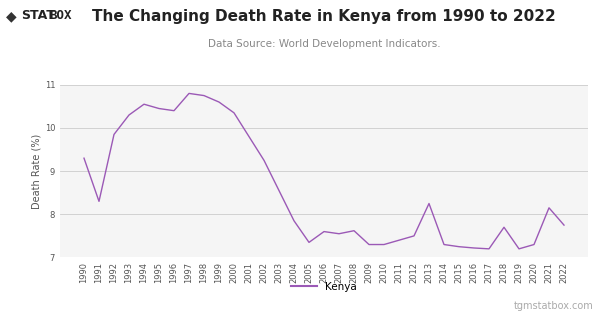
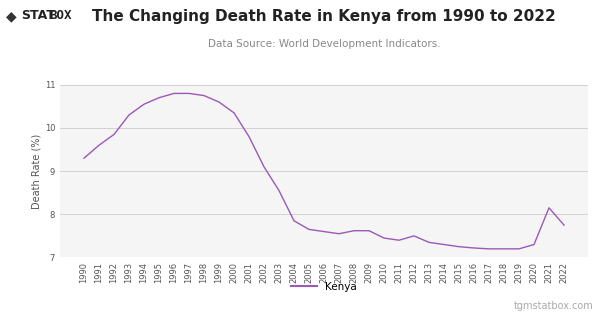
1991: 8.30 -> 9.60
1995: 10.45 -> 10.70
1996: 10.40 -> 10.80
2002: 9.25 -> 9.10
2005: 7.35 -> 7.65
2009: 7.30 -> 7.62
2010: 7.30 -> 7.45
2013: 8.25 -> 7.35
2018: 7.70 -> 7.20
